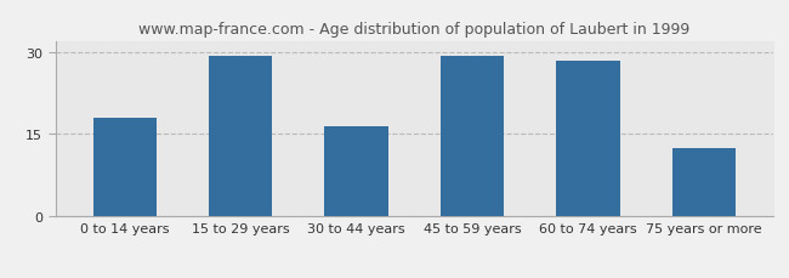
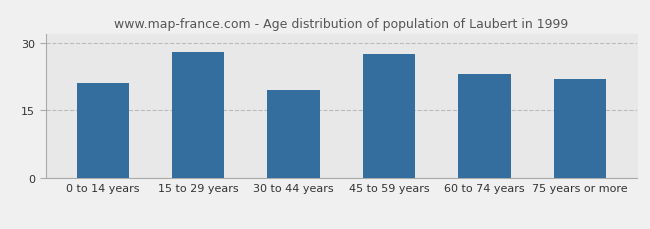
0 to 14 years: 18.0 -> 21.0
15 to 29 years: 29.3 -> 28.0
30 to 44 years: 16.5 -> 19.5
45 to 59 years: 29.3 -> 27.5
60 to 74 years: 28.3 -> 23.0
75 years or more: 12.5 -> 22.0
